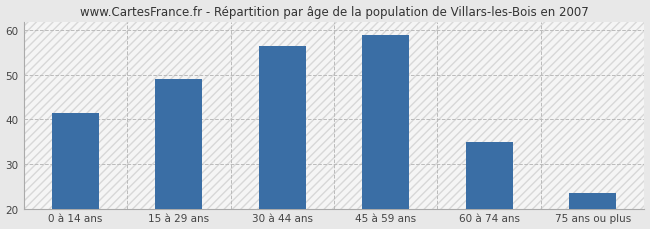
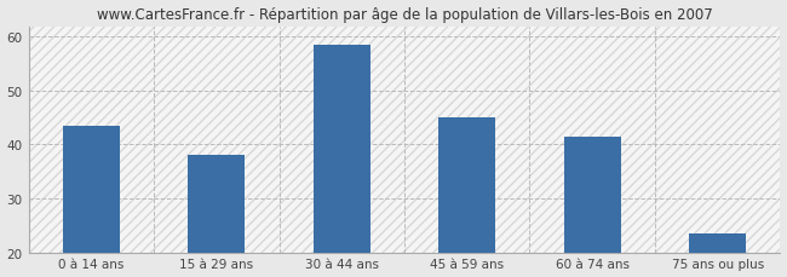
0 à 14 ans: 41.5 -> 43.5
15 à 29 ans: 49.0 -> 38.0
30 à 44 ans: 56.5 -> 58.5
45 à 59 ans: 59.0 -> 45.0
60 à 74 ans: 35.0 -> 41.5
